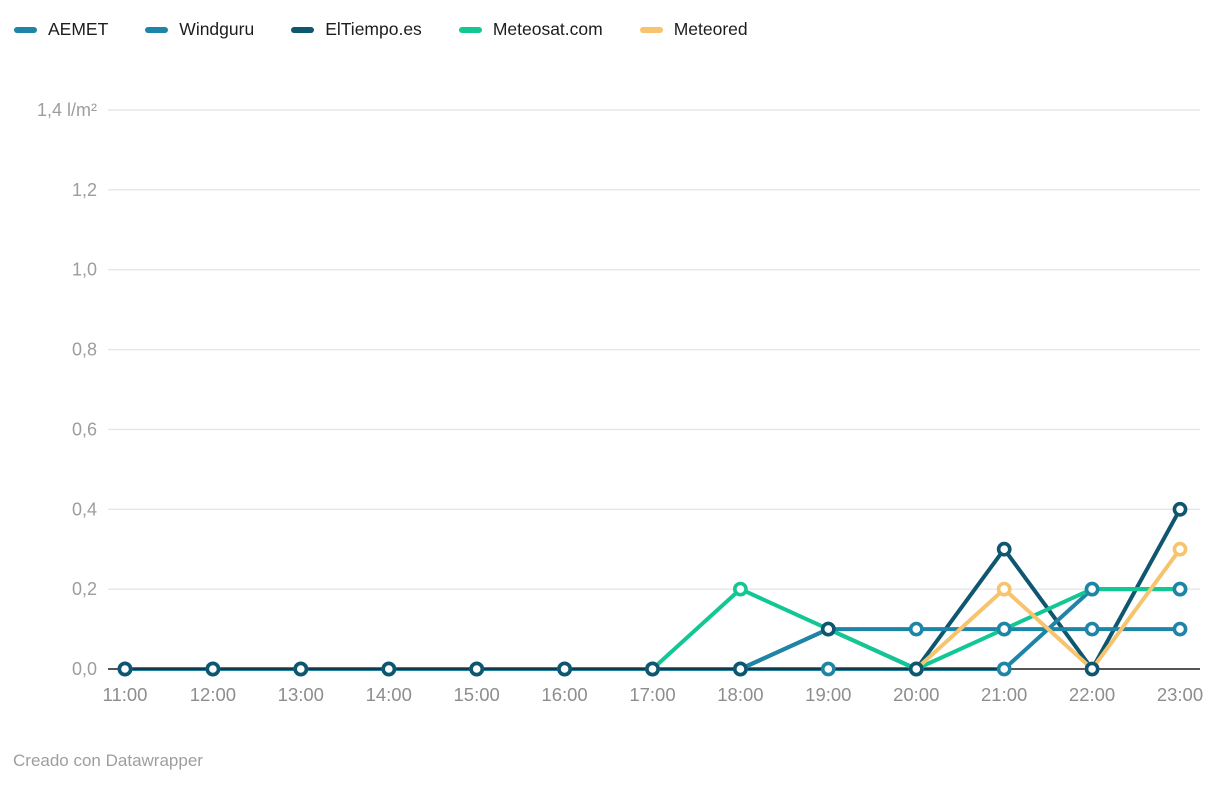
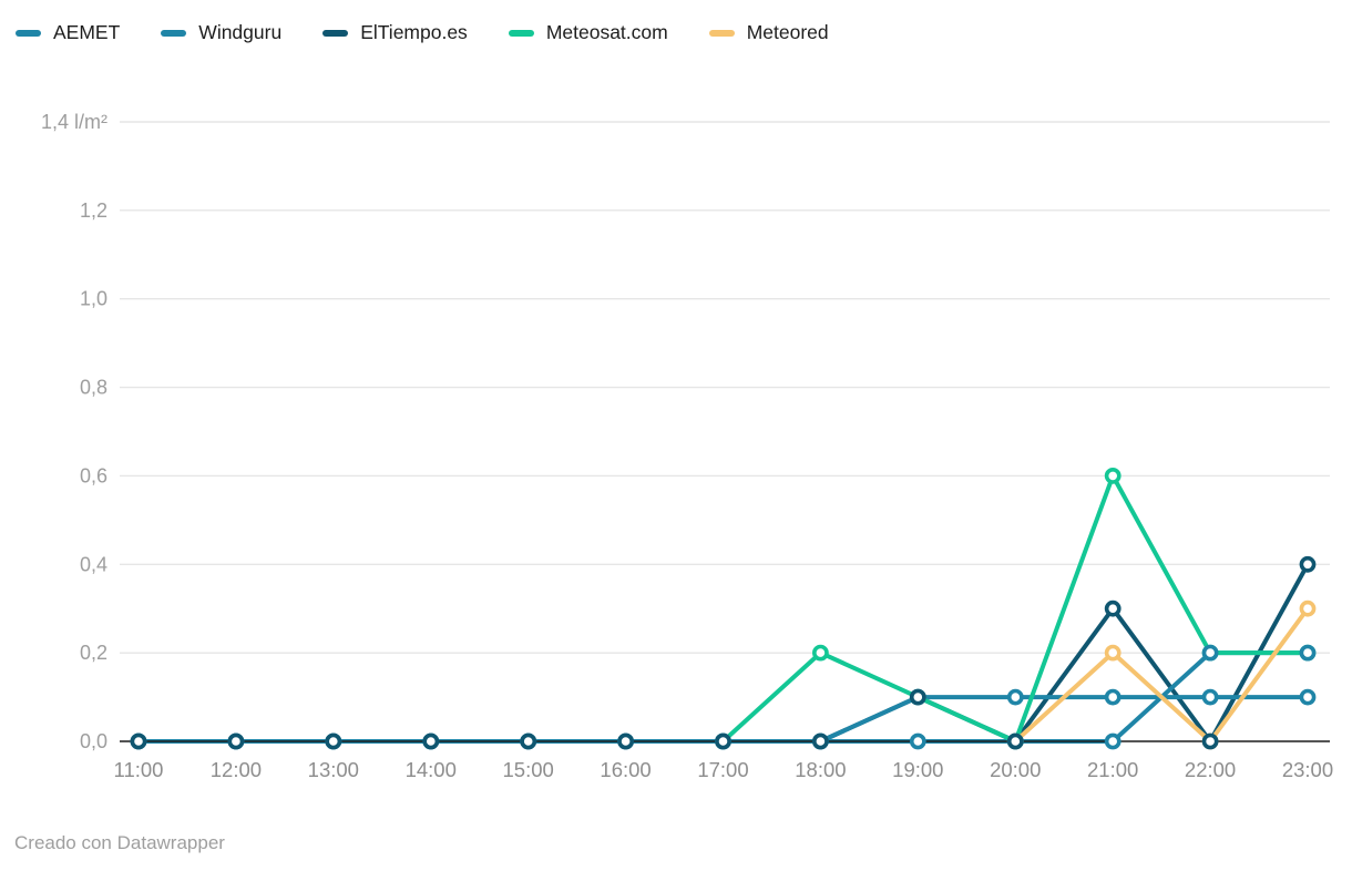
Meteosat.com/21:00: 0,1 -> 0,6
